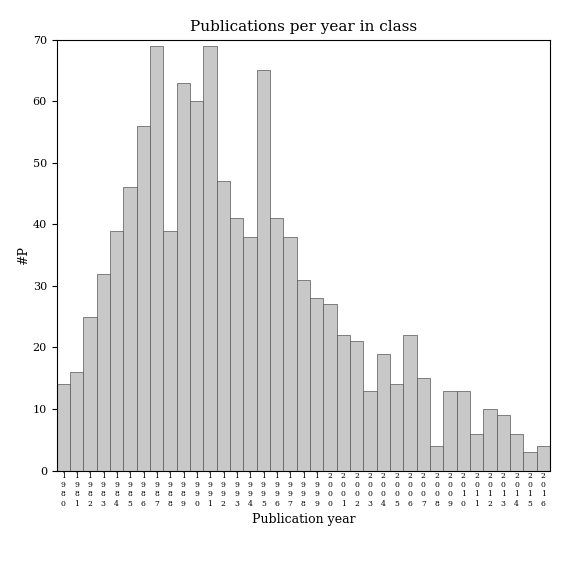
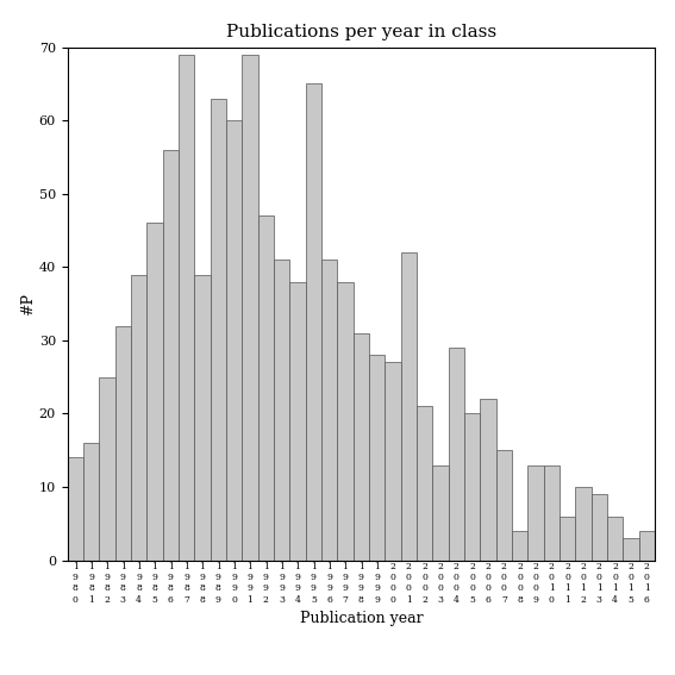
2 0 0 1: 22 -> 42
2 0 0 4: 19 -> 29
2 0 0 5: 14 -> 20
